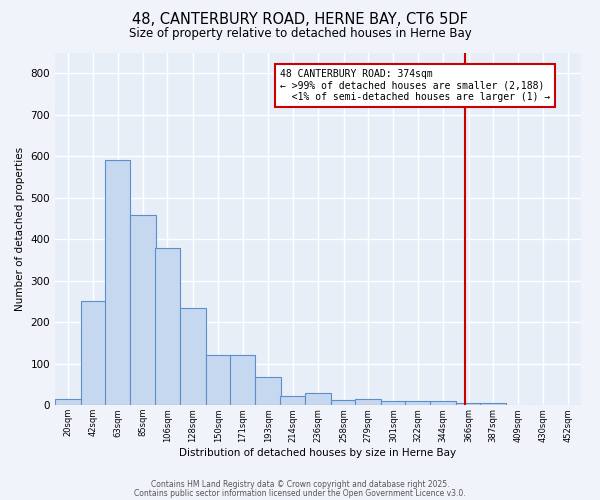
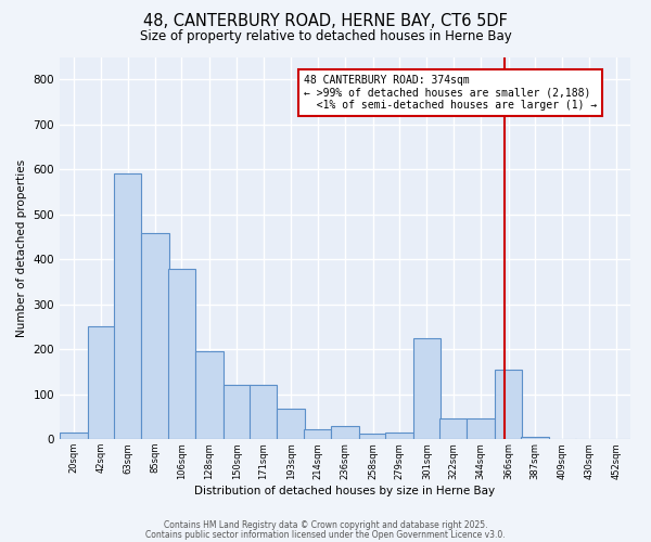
128sqm: 235 -> 195
301sqm: 10 -> 225
322sqm: 10 -> 45
344sqm: 10 -> 45
366sqm: 5 -> 155
